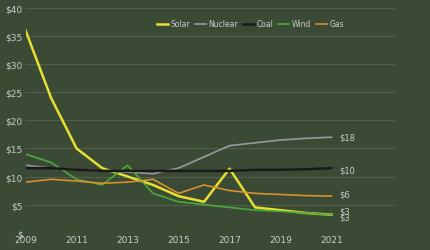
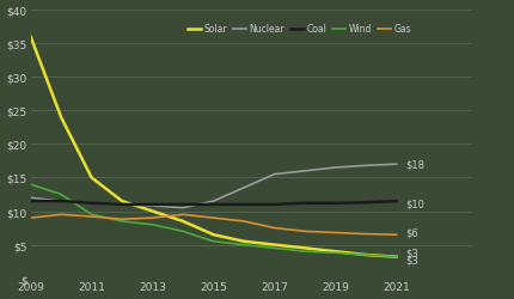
Wind/2013: $12.0 -> $8.0
Gas/2015: $7.0 -> $9.0
Solar/2017: $11.4 -> $5.0
